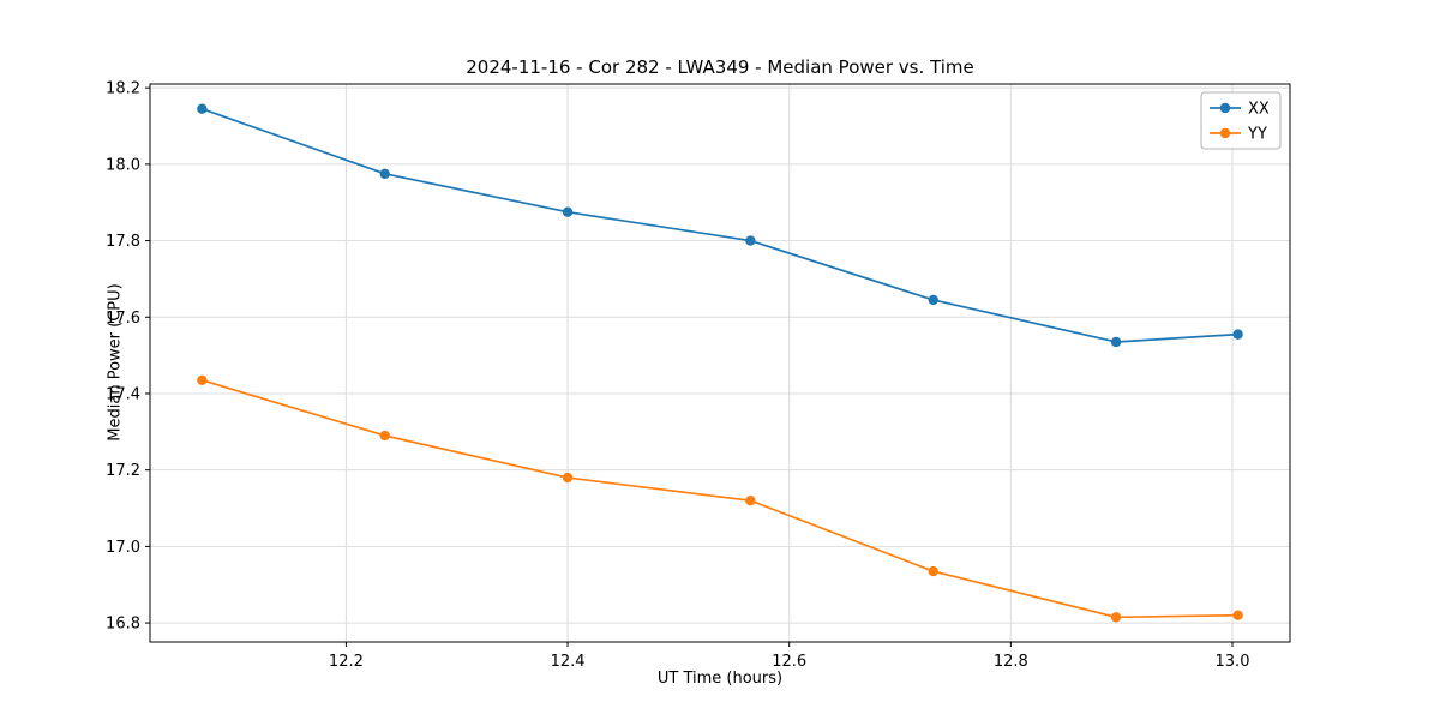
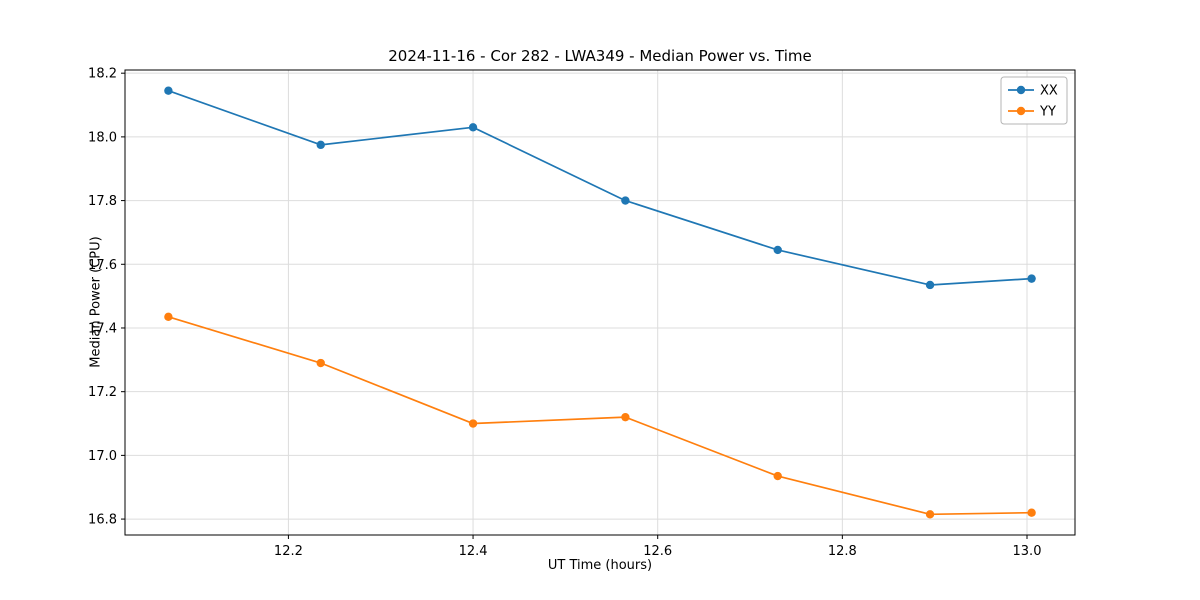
XX/12.4: 17.88 -> 18.03
YY/12.4: 17.18 -> 17.10
